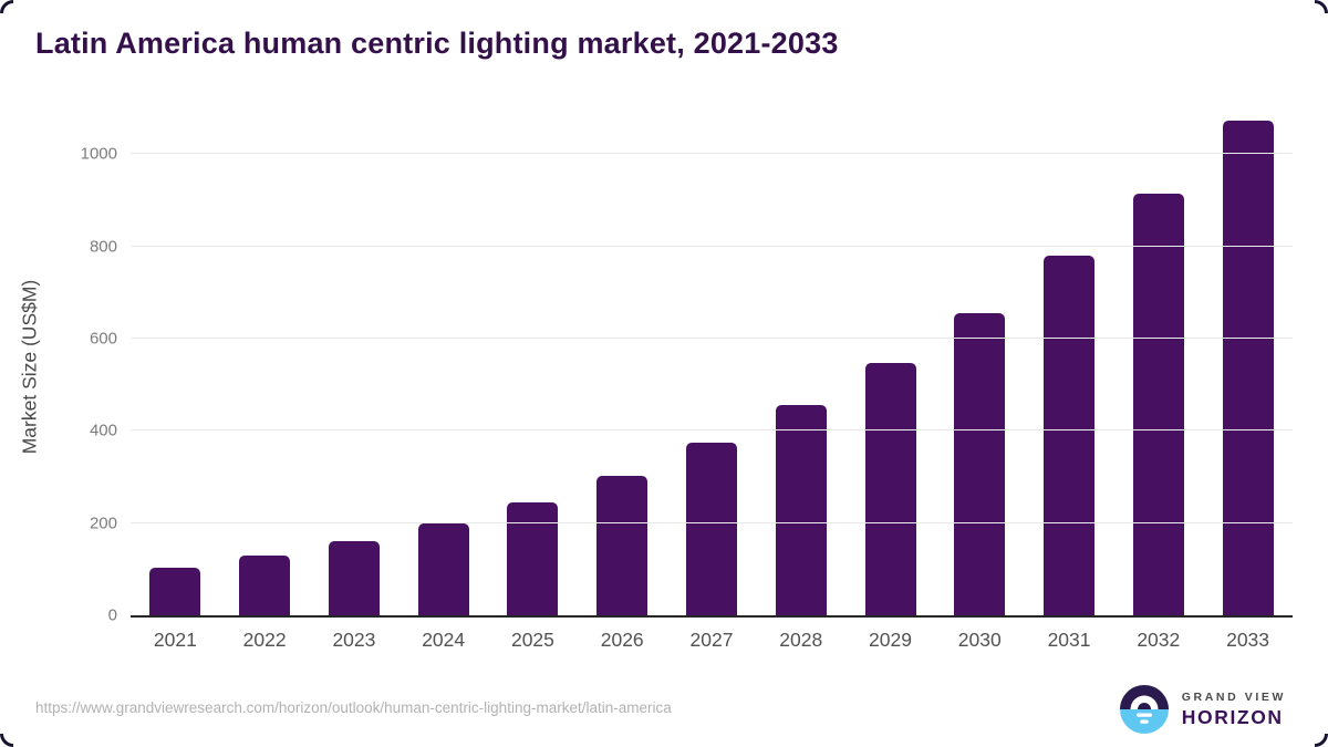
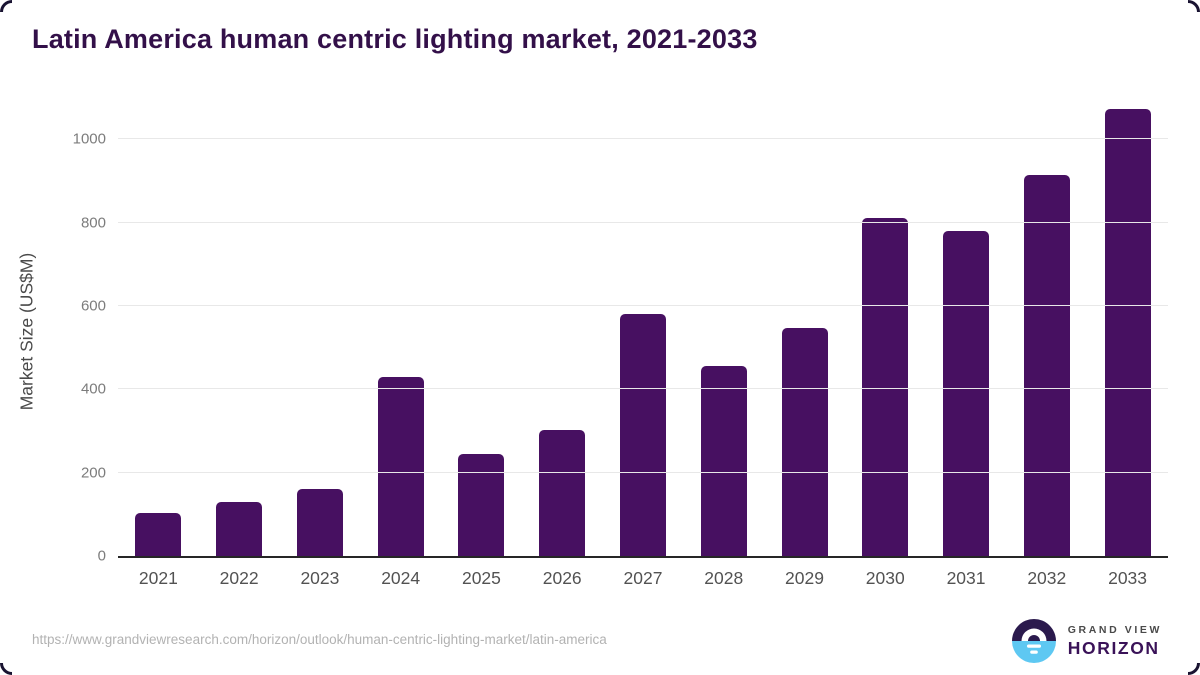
2024: 200 -> 430
2027: 370 -> 580
2030: 660 -> 810
